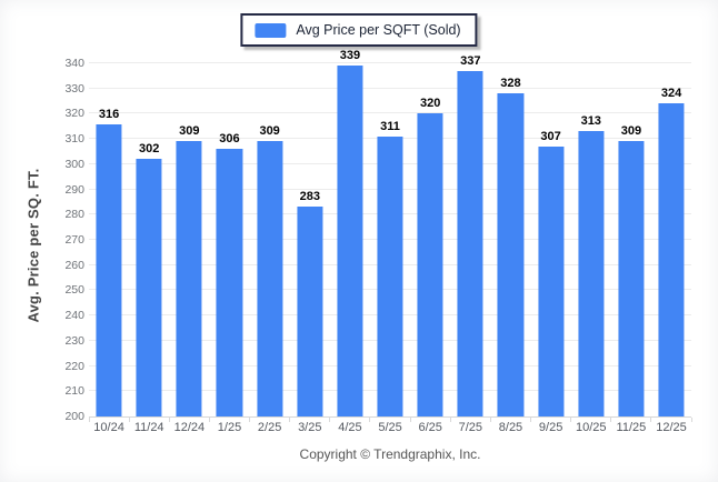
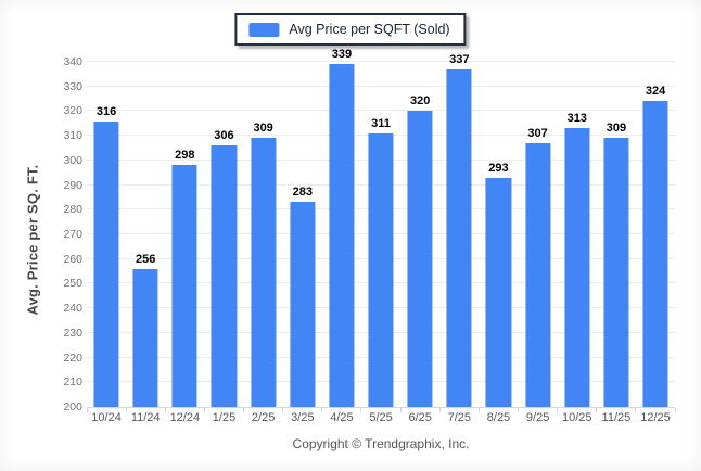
11/24: 302 -> 256
12/24: 309 -> 298
8/25: 328 -> 293
